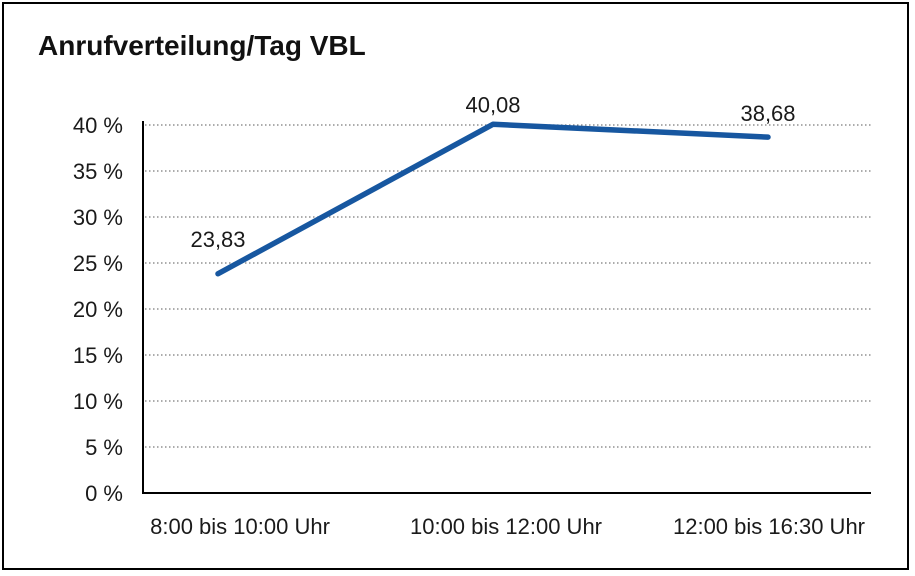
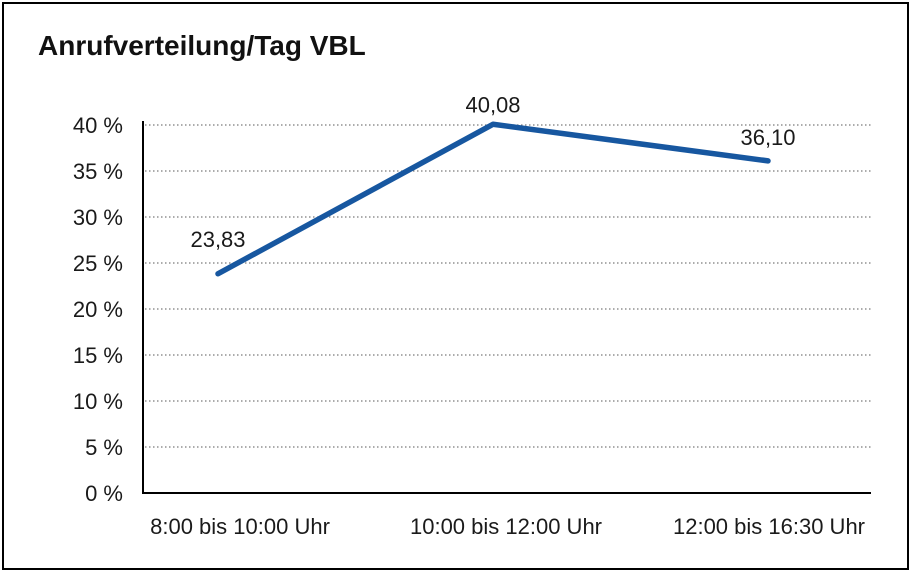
12:00 bis 16:30 Uhr: 38,68 -> 36,10
